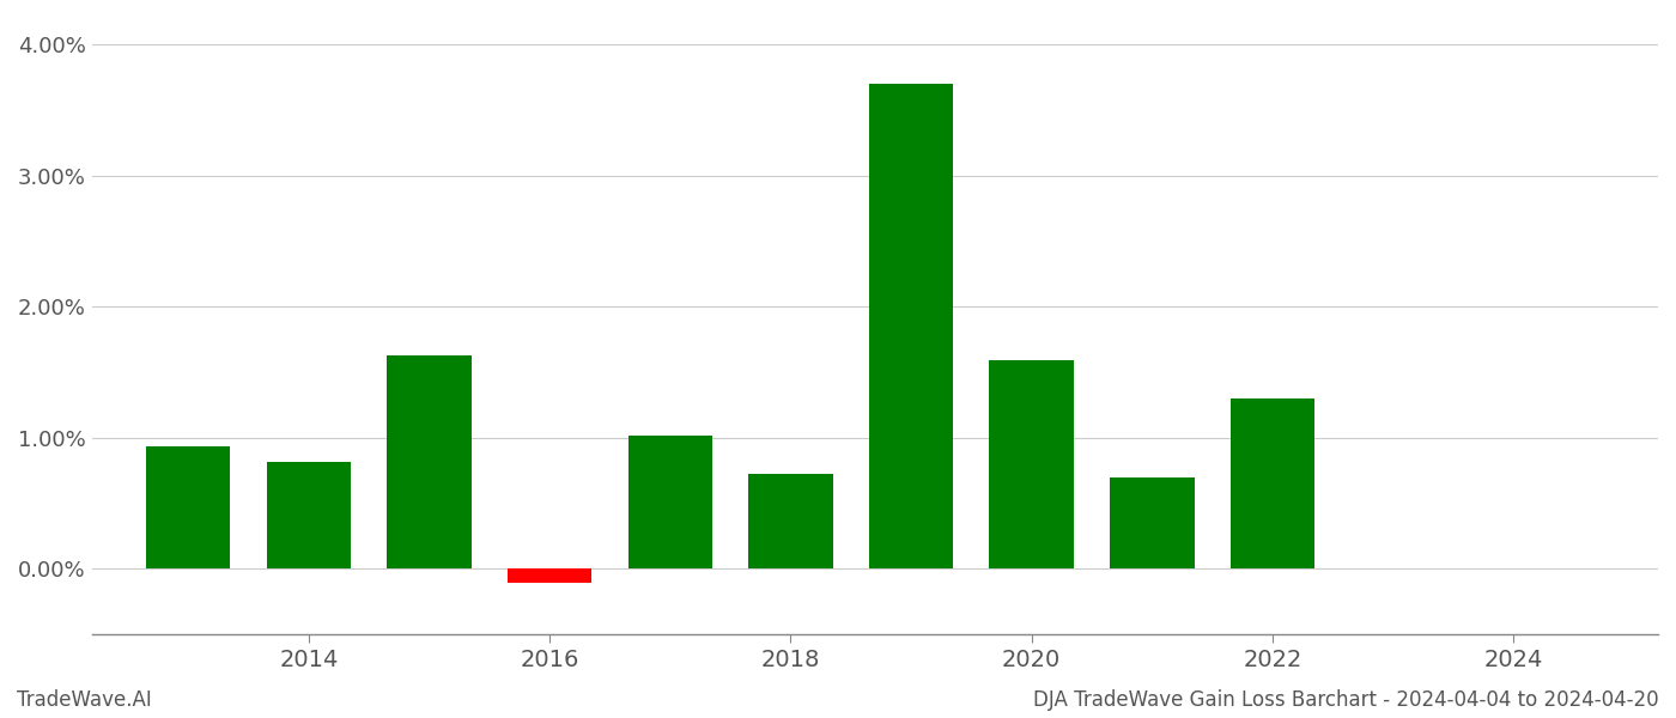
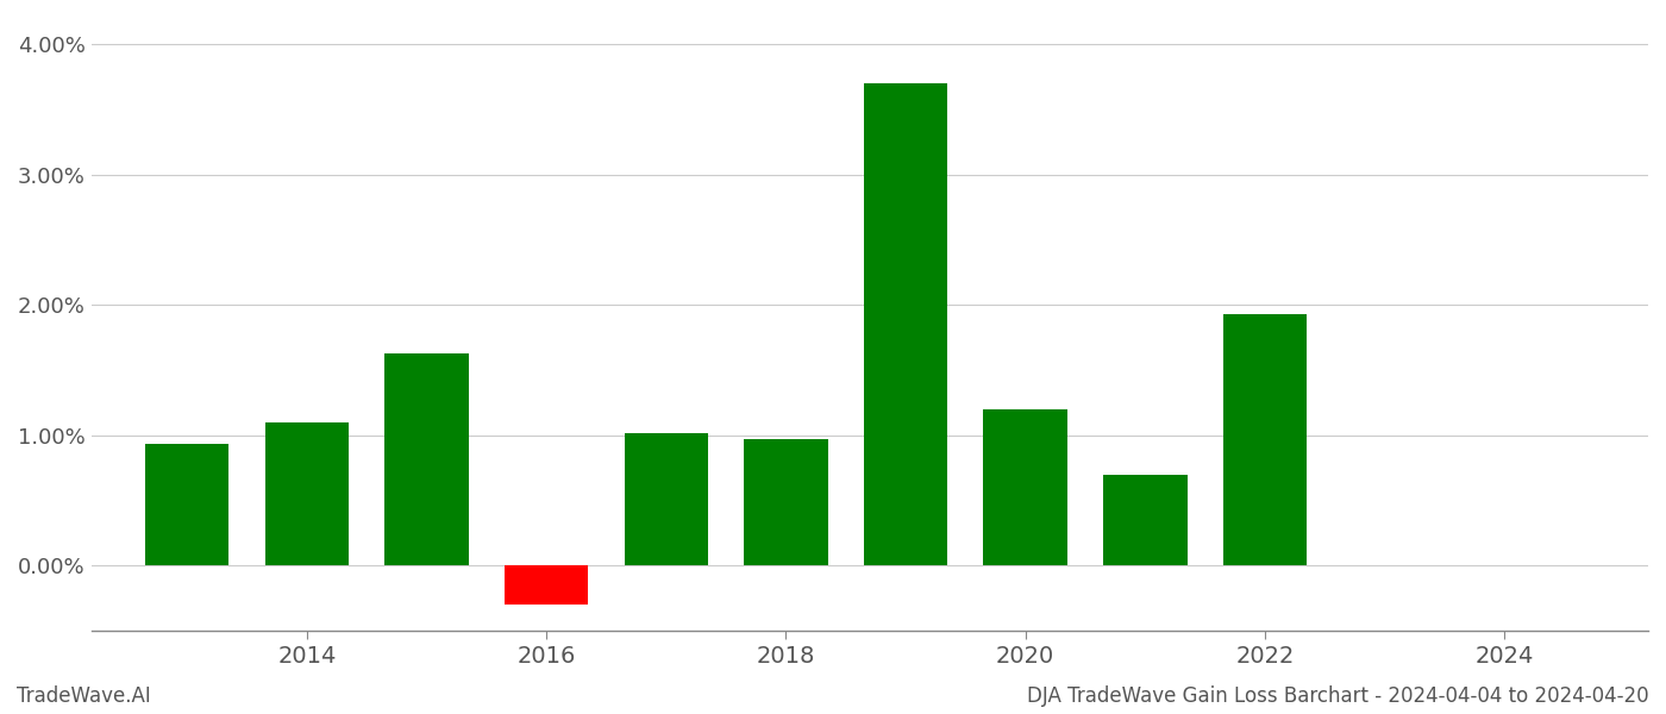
2014: 0.82% -> 1.10%
2016: -0.11% -> -0.30%
2018: 0.72% -> 0.97%
2020: 1.59% -> 1.20%
2022: 1.30% -> 1.93%
